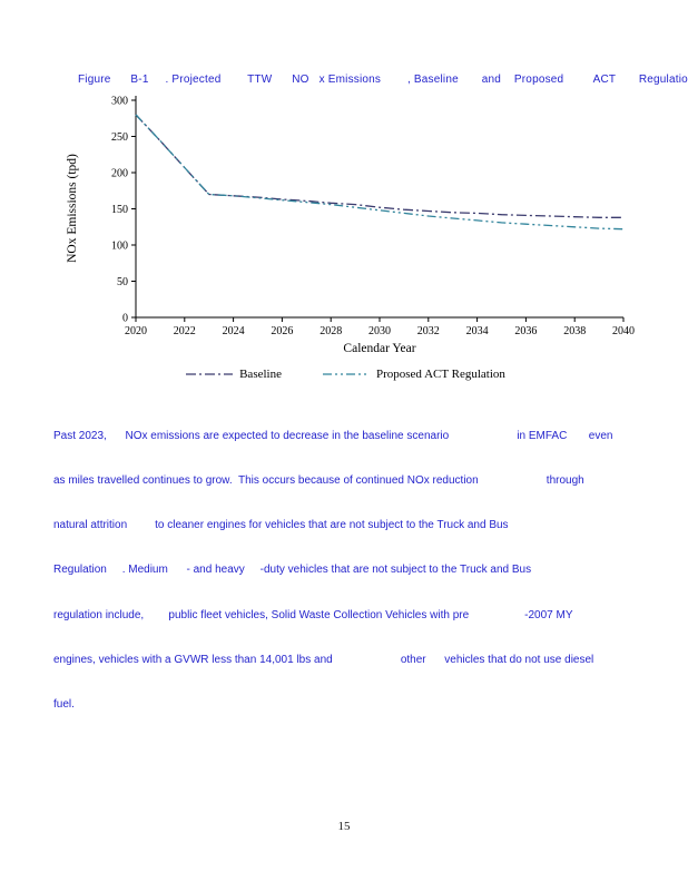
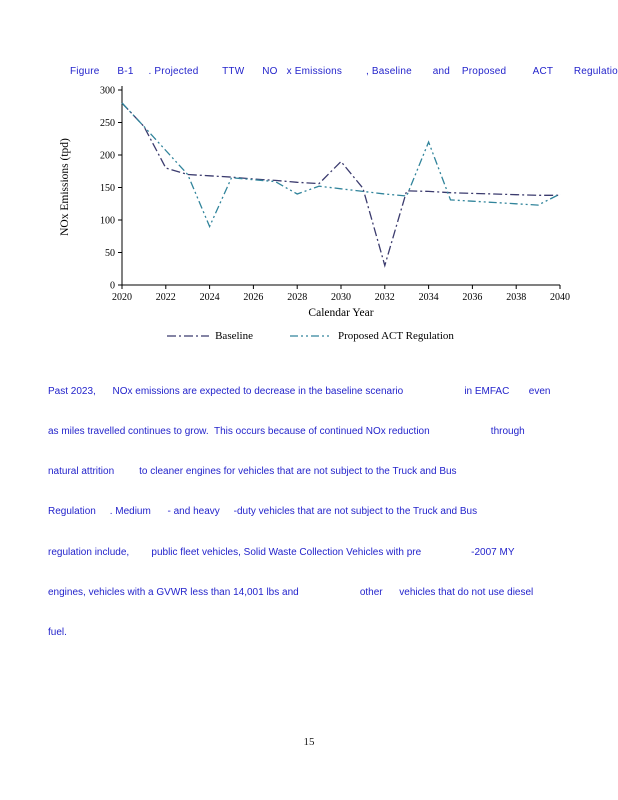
Baseline/2022: 210 -> 180
Proposed ACT Regulation/2024: 170 -> 90
Proposed ACT Regulation/2028: 160 -> 140
Baseline/2030: 150 -> 190
Baseline/2032: 150 -> 30
Proposed ACT Regulation/2034: 130 -> 220
Proposed ACT Regulation/2040: 120 -> 140
